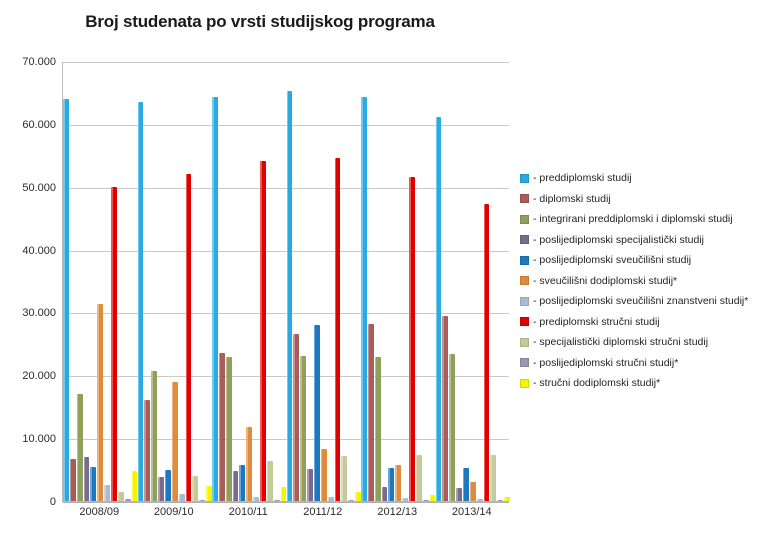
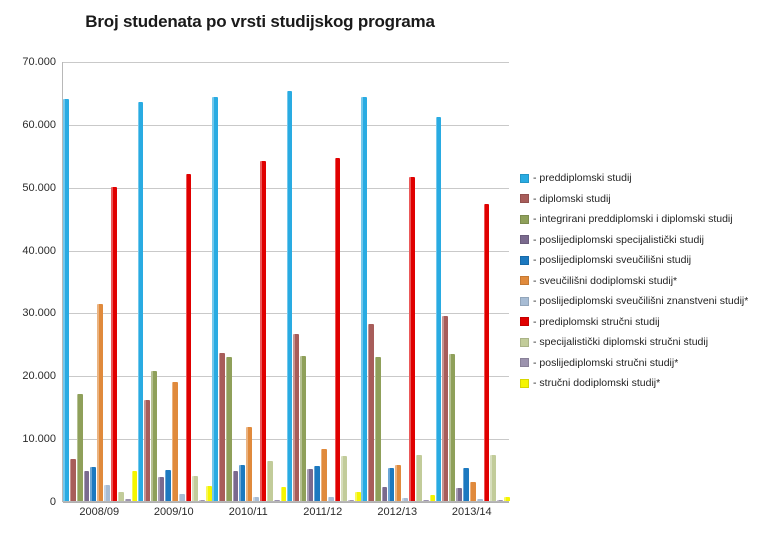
- poslijediplomski specijalistički studij/2008/09: 7000 -> 5000
- poslijediplomski sveučilišni studij/2011/12: 28000 -> 6000
